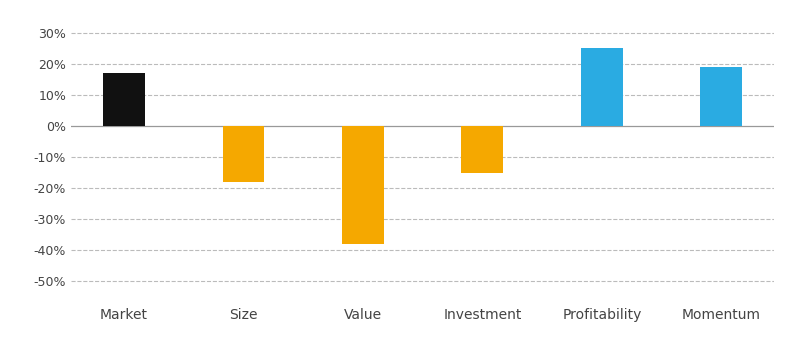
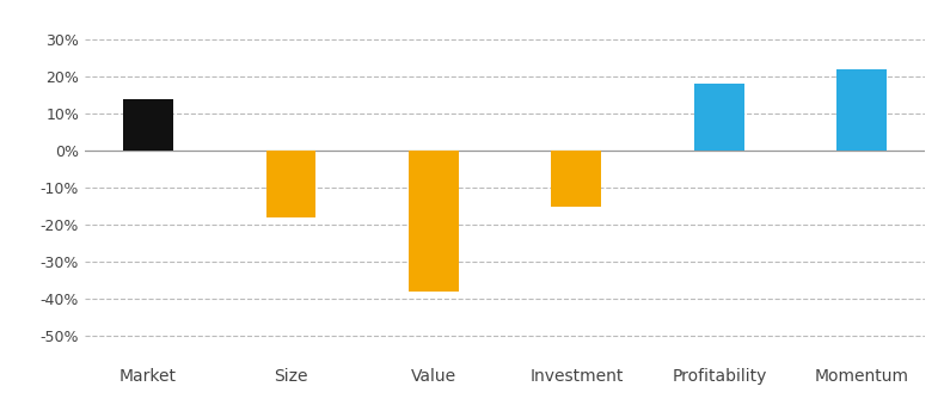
Market: 17% -> 14%
Profitability: 25% -> 18%
Momentum: 19% -> 22%
